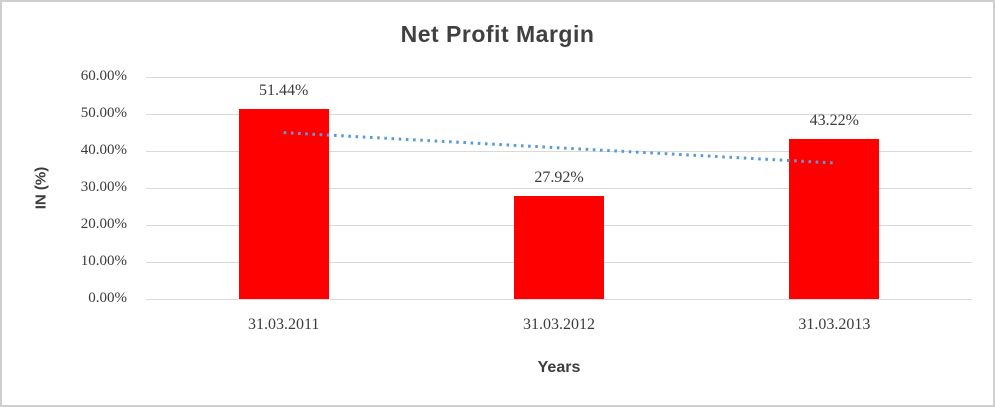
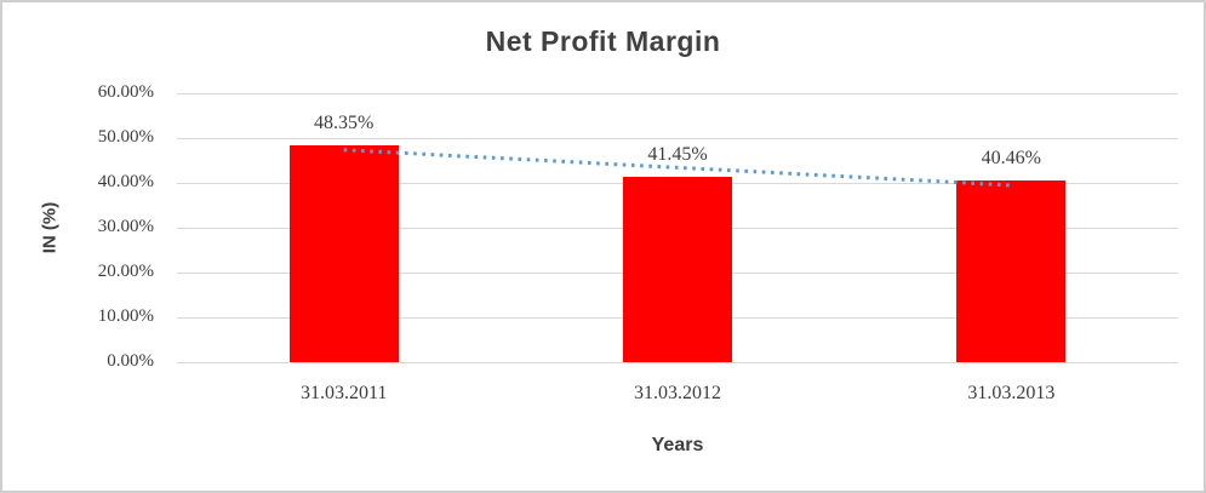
31.03.2011: 51.44% -> 48.35%
31.03.2012: 27.92% -> 41.45%
31.03.2013: 43.22% -> 40.46%
